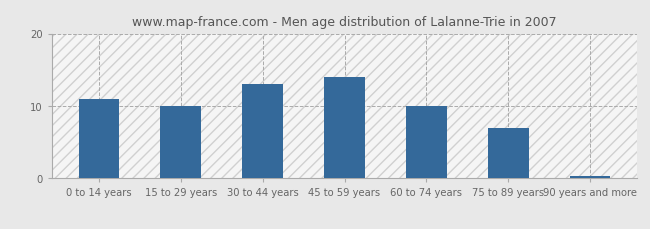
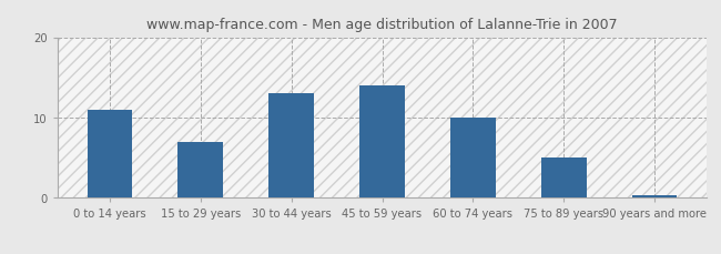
15 to 29 years: 10.0 -> 7.0
75 to 89 years: 7.0 -> 5.0
